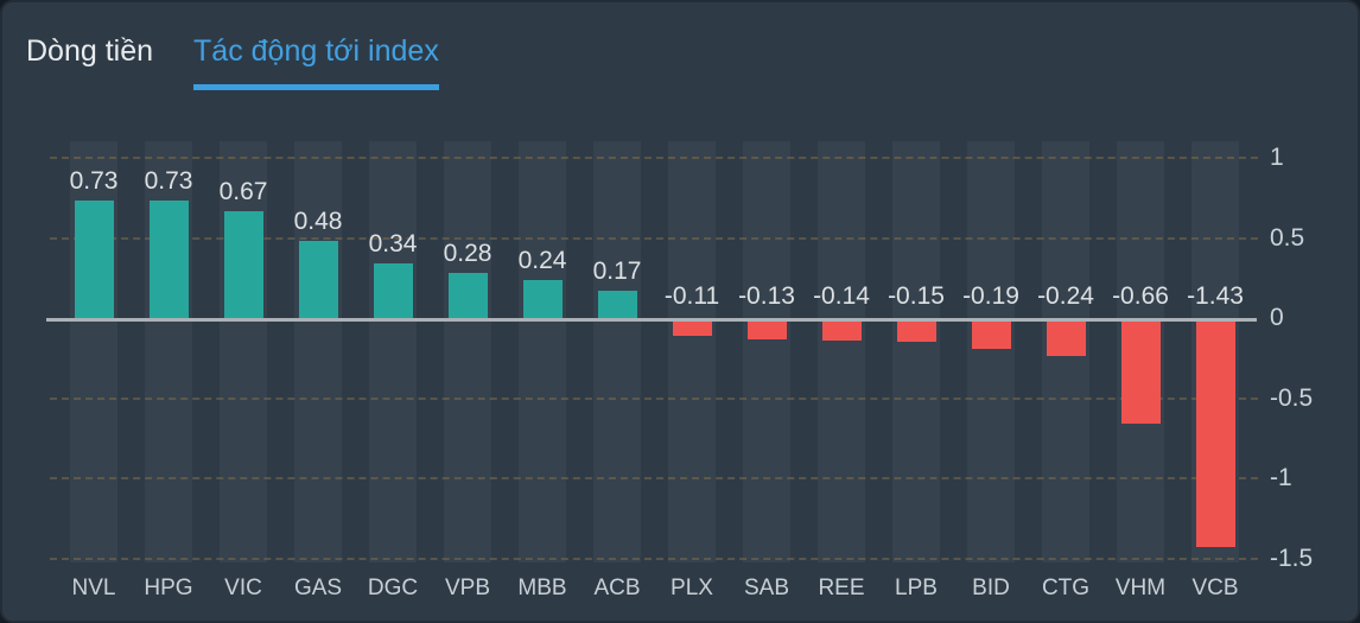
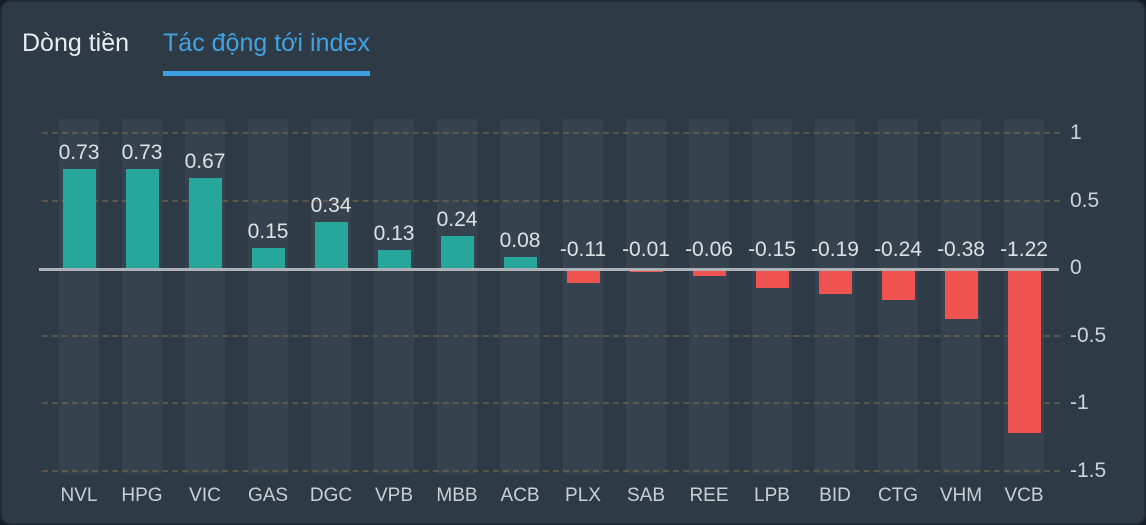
GAS: 0.48 -> 0.15
VPB: 0.28 -> 0.13
ACB: 0.17 -> 0.08
SAB: -0.13 -> -0.01
REE: -0.14 -> -0.06
VHM: -0.66 -> -0.38
VCB: -1.43 -> -1.22
